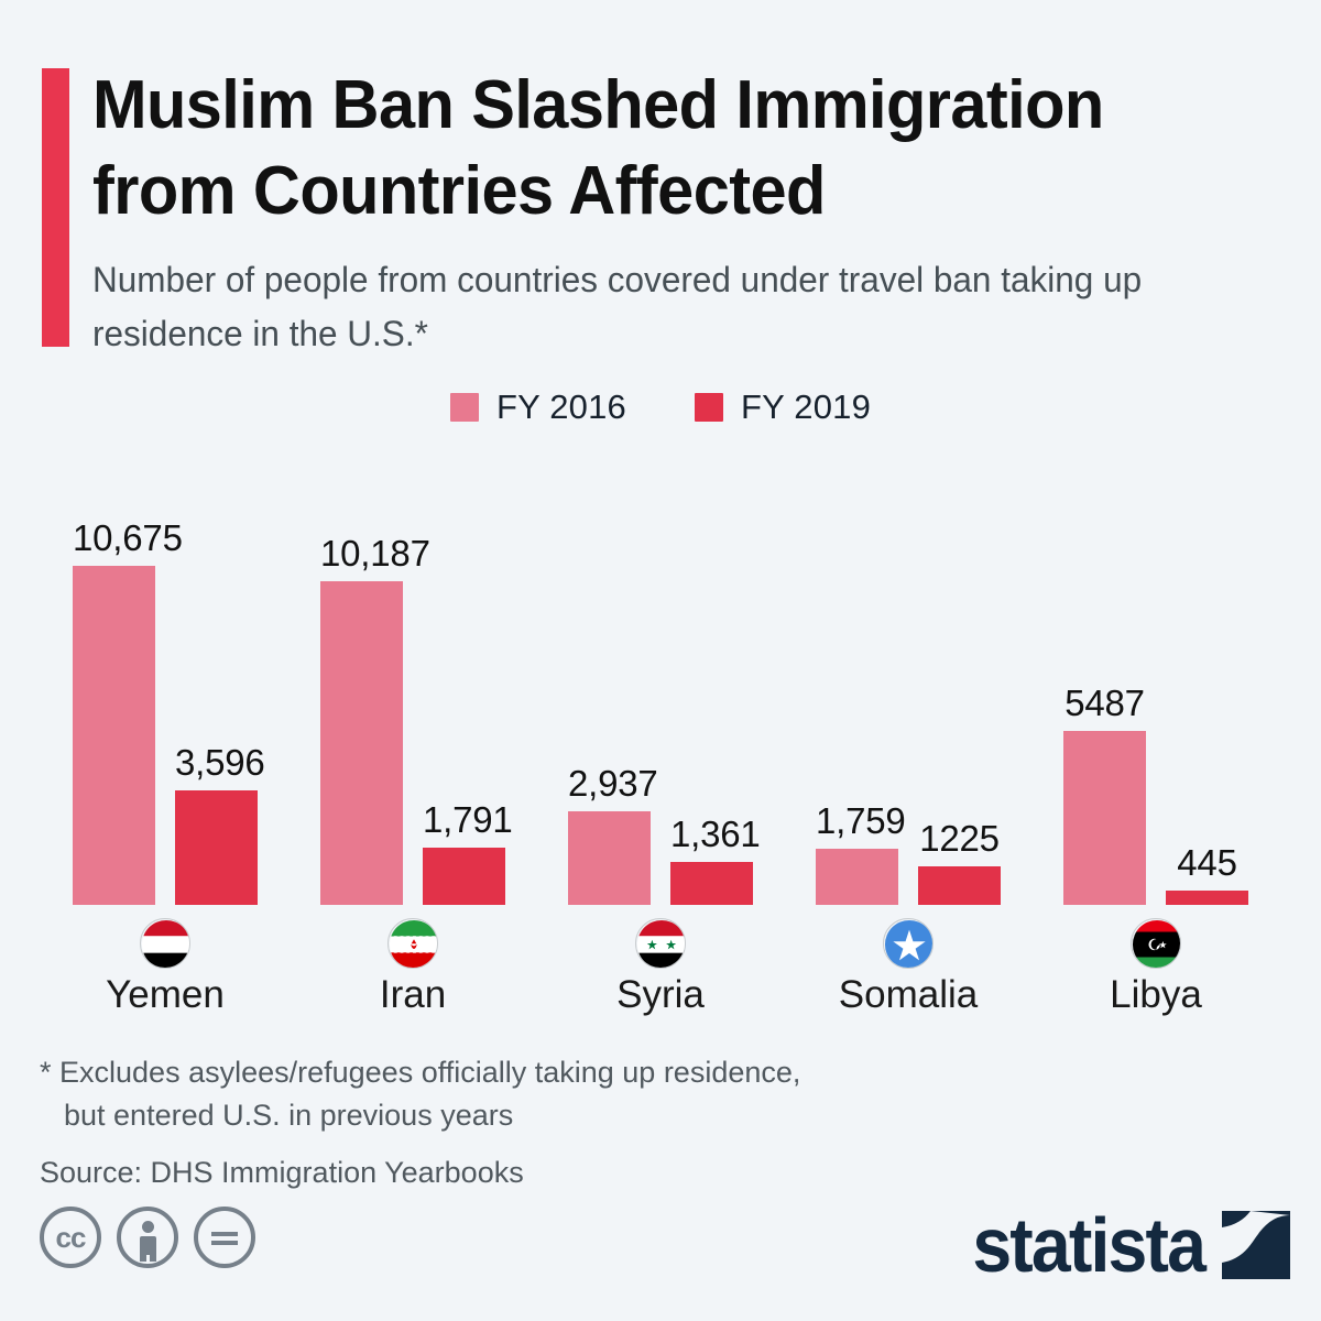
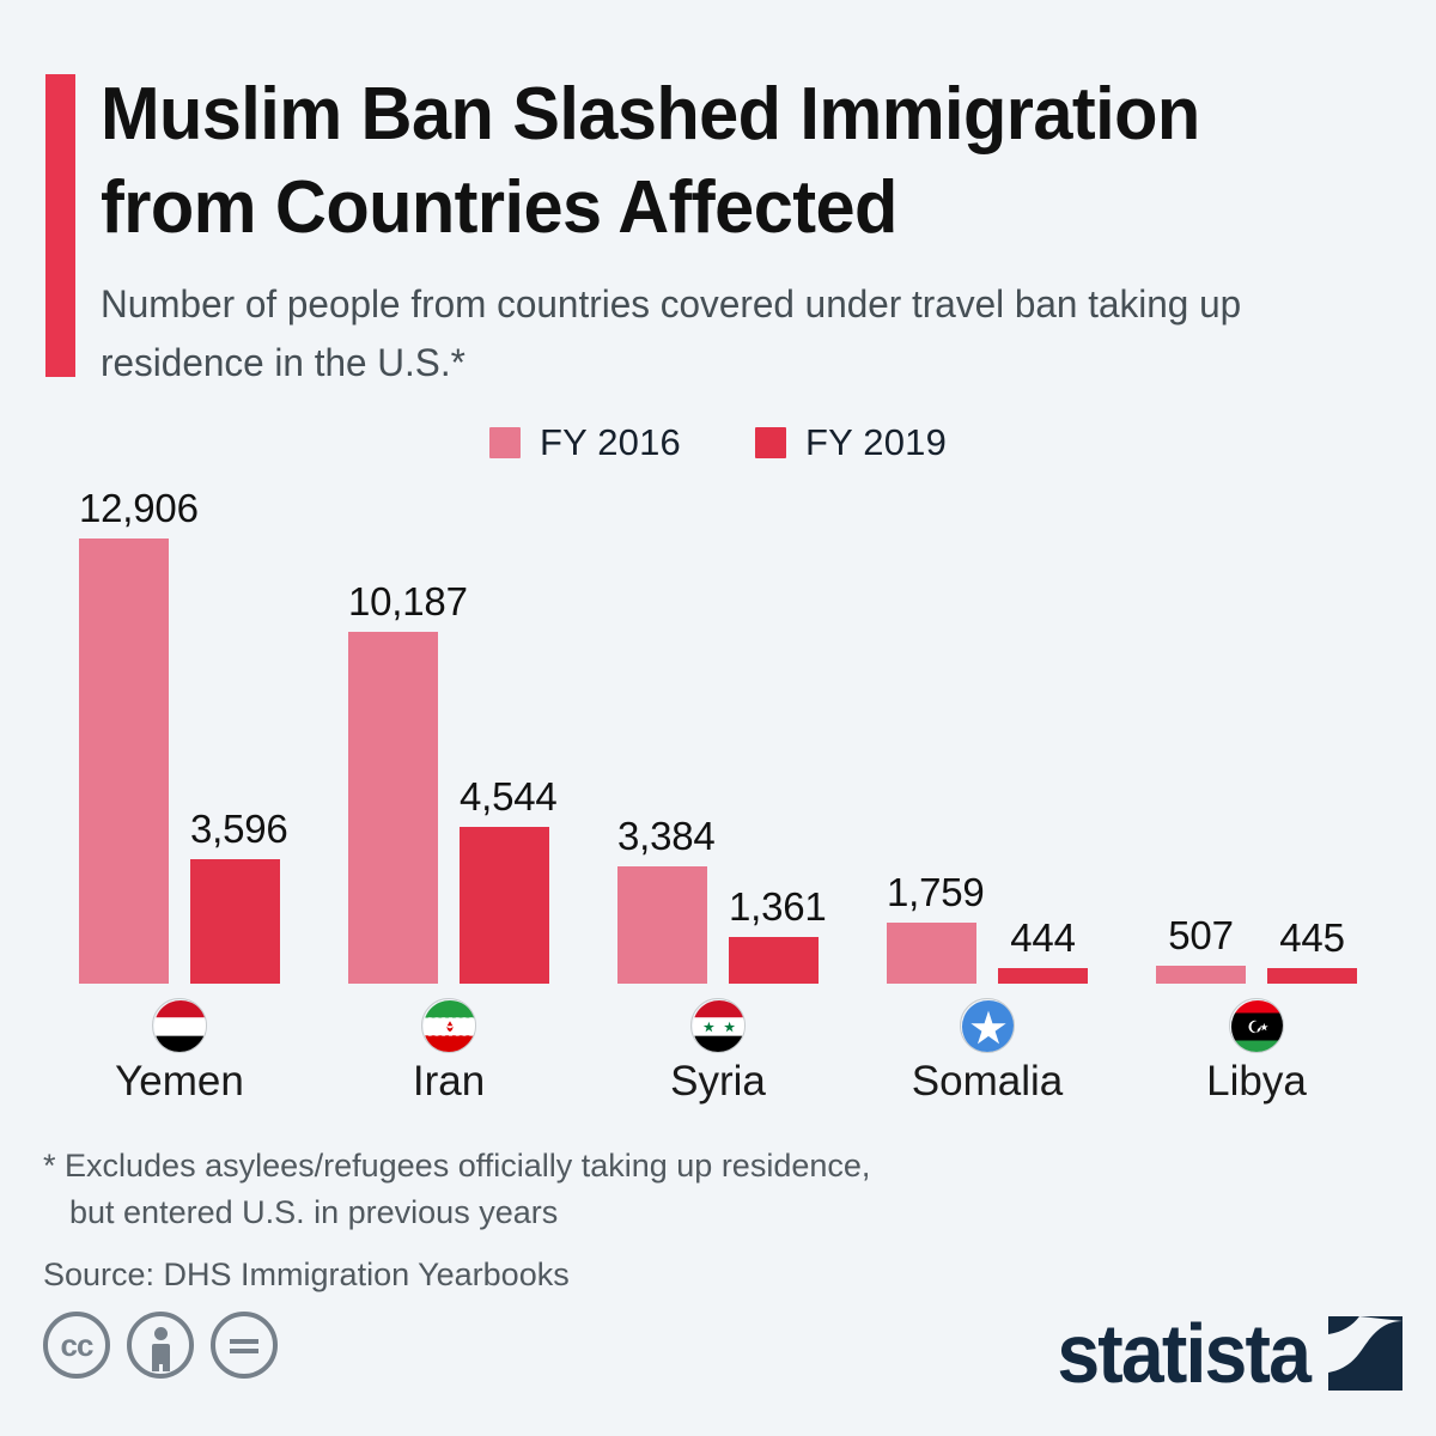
FY 2016/Yemen: 10,675 -> 12,906
FY 2019/Iran: 1,791 -> 4,544
FY 2016/Syria: 2,937 -> 3,384
FY 2019/Somalia: 1225 -> 444
FY 2016/Libya: 5487 -> 507
